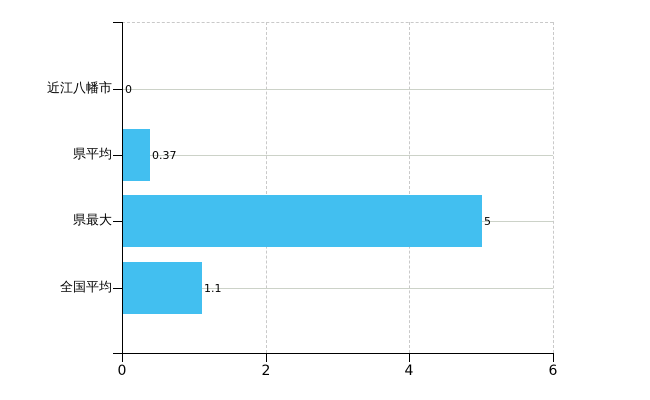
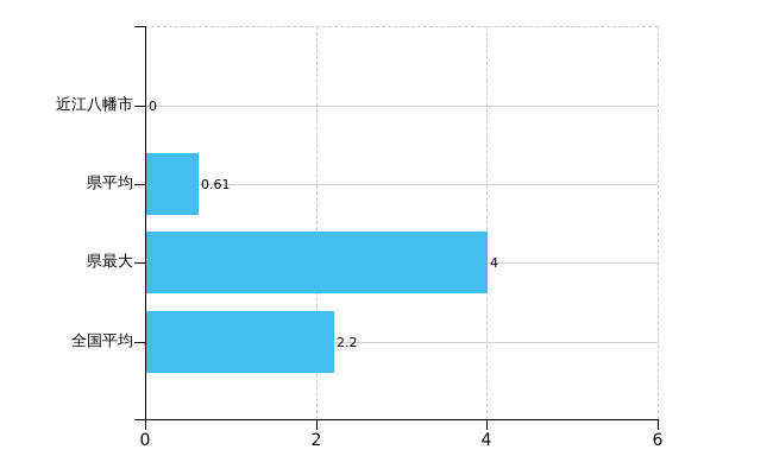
県平均: 0.37 -> 0.61
県最大: 5 -> 4
全国平均: 1.1 -> 2.2
